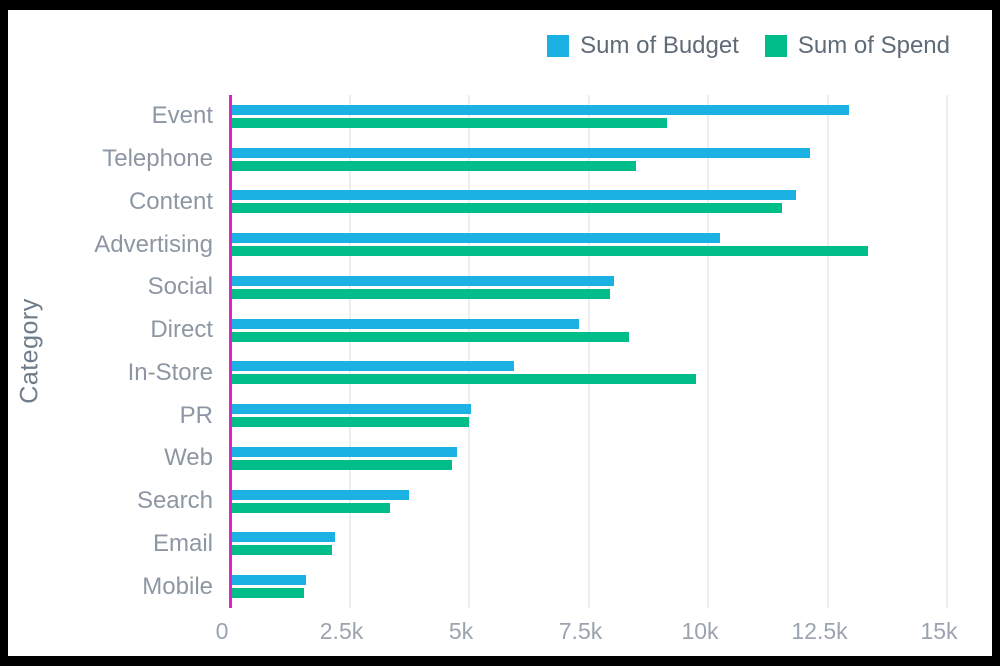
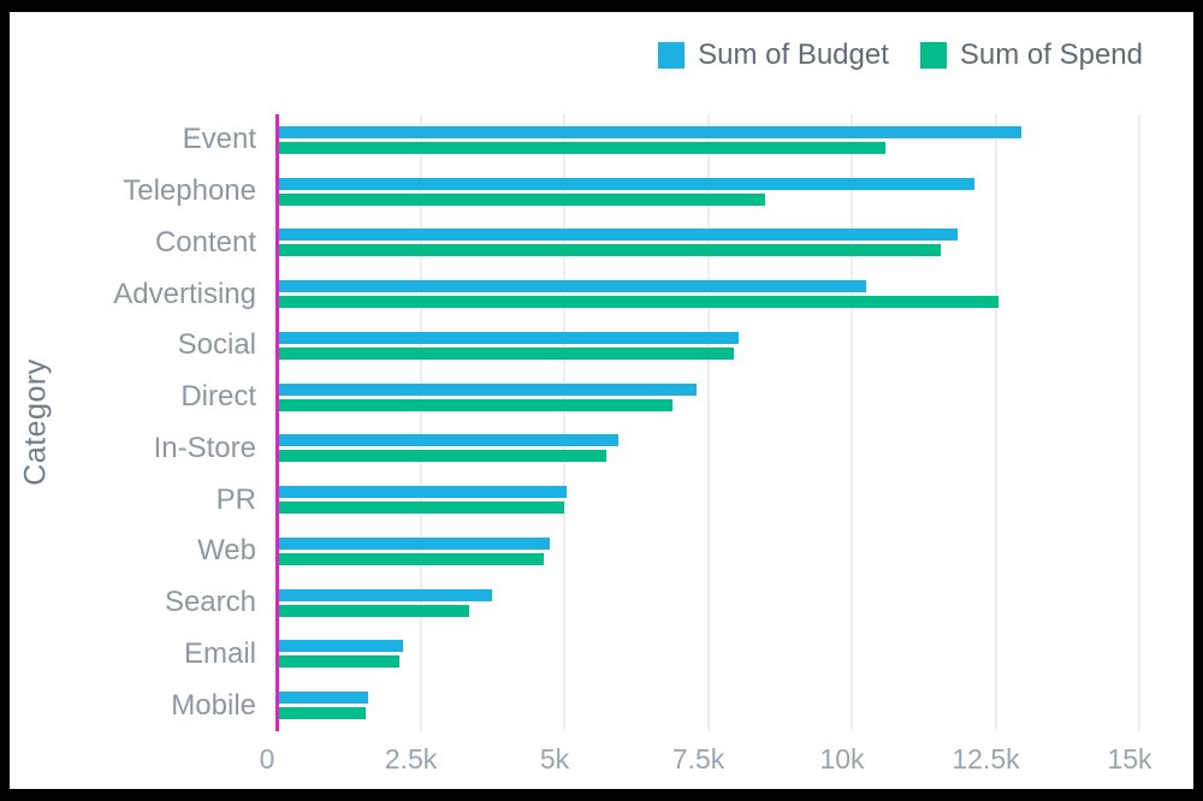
Sum of Spend/Event: 9.1k -> 10.6k
Sum of Spend/Advertising: 13.3k -> 12.5k
Sum of Spend/Direct: 8.3k -> 6.8k
Sum of Spend/In-Store: 9.7k -> 5.7k
